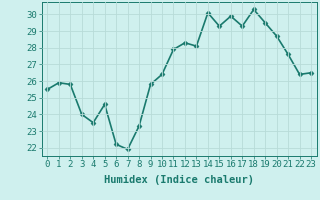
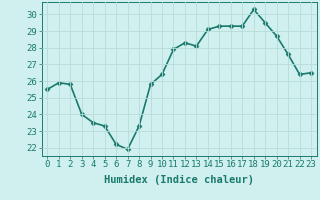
5: 24.6 -> 23.3
14: 30.1 -> 29.1
16: 29.9 -> 29.3
